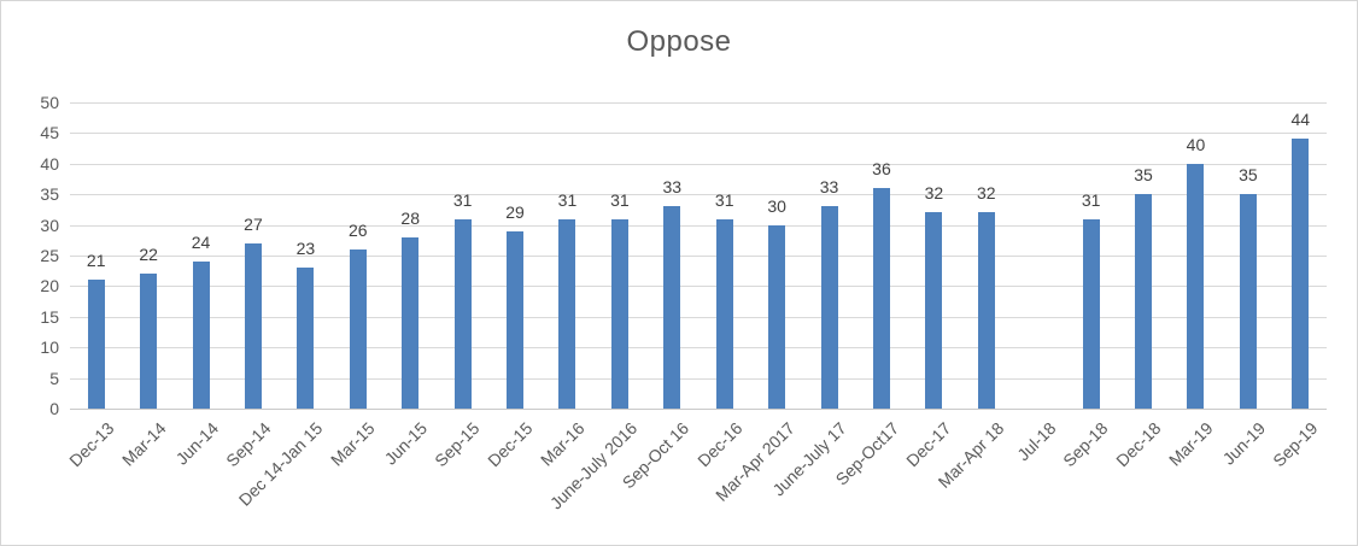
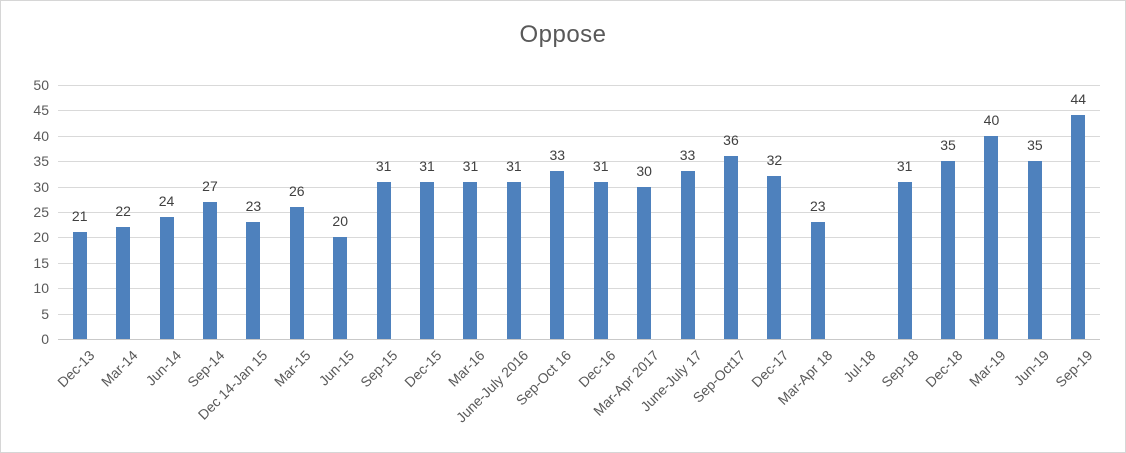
Jun-15: 28 -> 20
Dec-15: 29 -> 31
Mar-Apr 18: 32 -> 23
